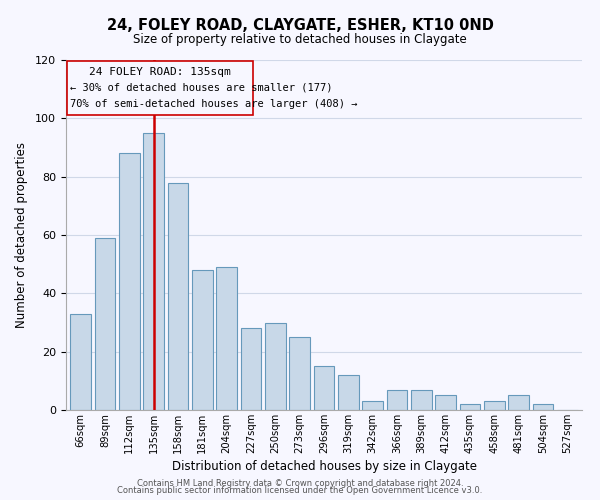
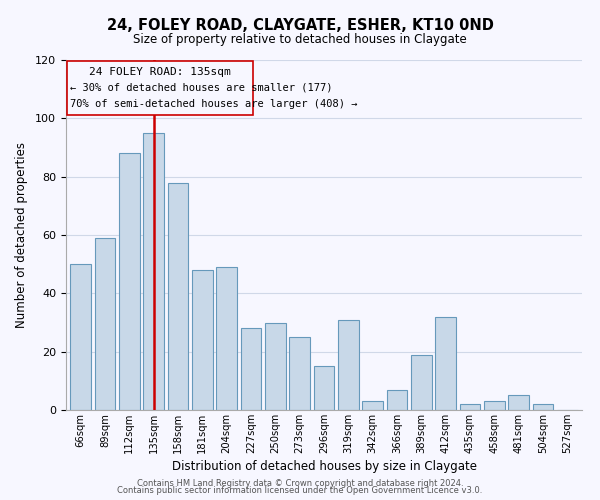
66sqm: 33 -> 50
319sqm: 12 -> 31
389sqm: 7 -> 19
412sqm: 5 -> 32
